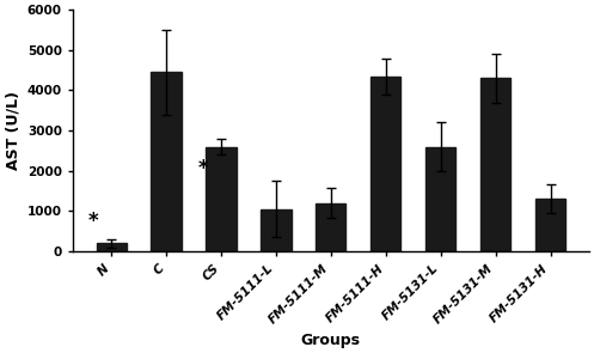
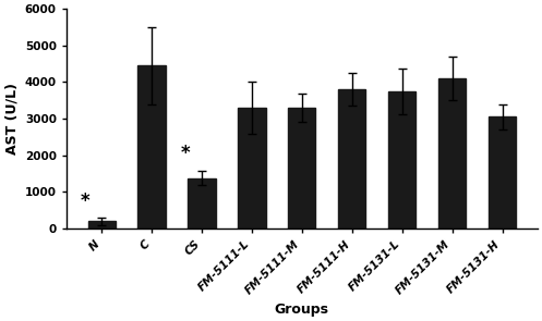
CS: 2600 -> 1380
FM-5111-L: 1050 -> 3300
FM-5111-M: 1200 -> 3300
FM-5111-H: 4350 -> 3800
FM-5131-L: 2600 -> 3750
FM-5131-M: 4300 -> 4100
FM-5131-H: 1300 -> 3050
